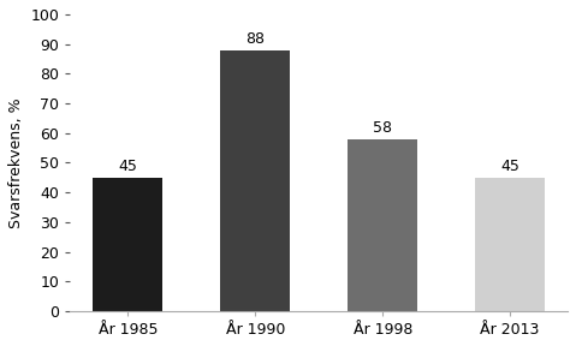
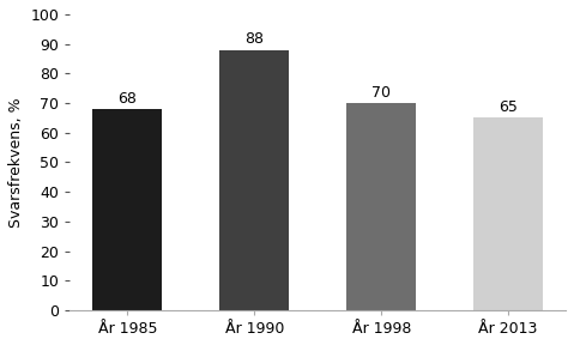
År 1985: 45 -> 68
År 1998: 58 -> 70
År 2013: 45 -> 65
